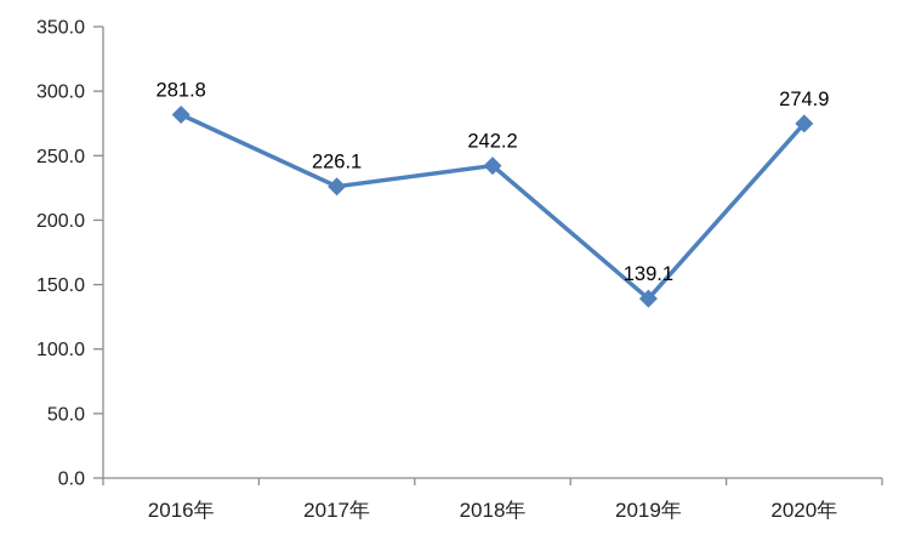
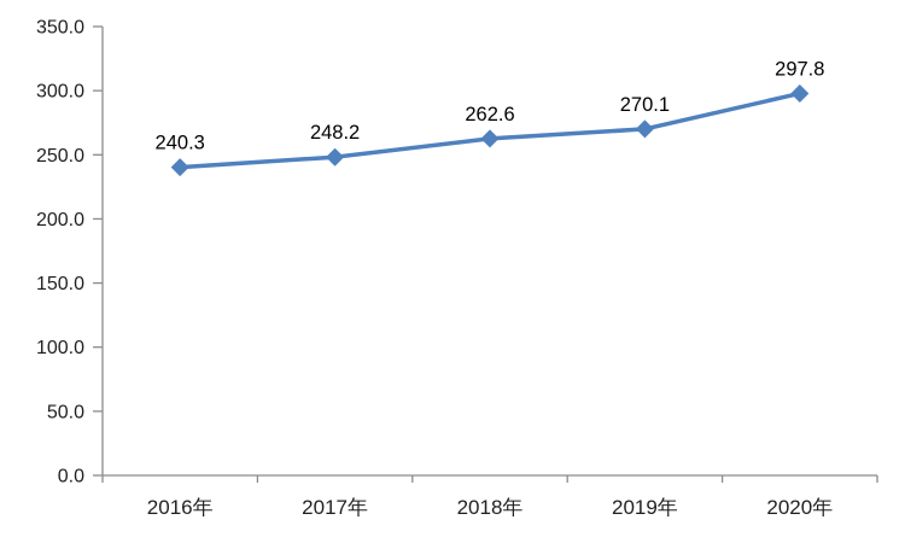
2016年: 281.8 -> 240.3
2017年: 226.1 -> 248.2
2018年: 242.2 -> 262.6
2019年: 139.1 -> 270.1
2020年: 274.9 -> 297.8
